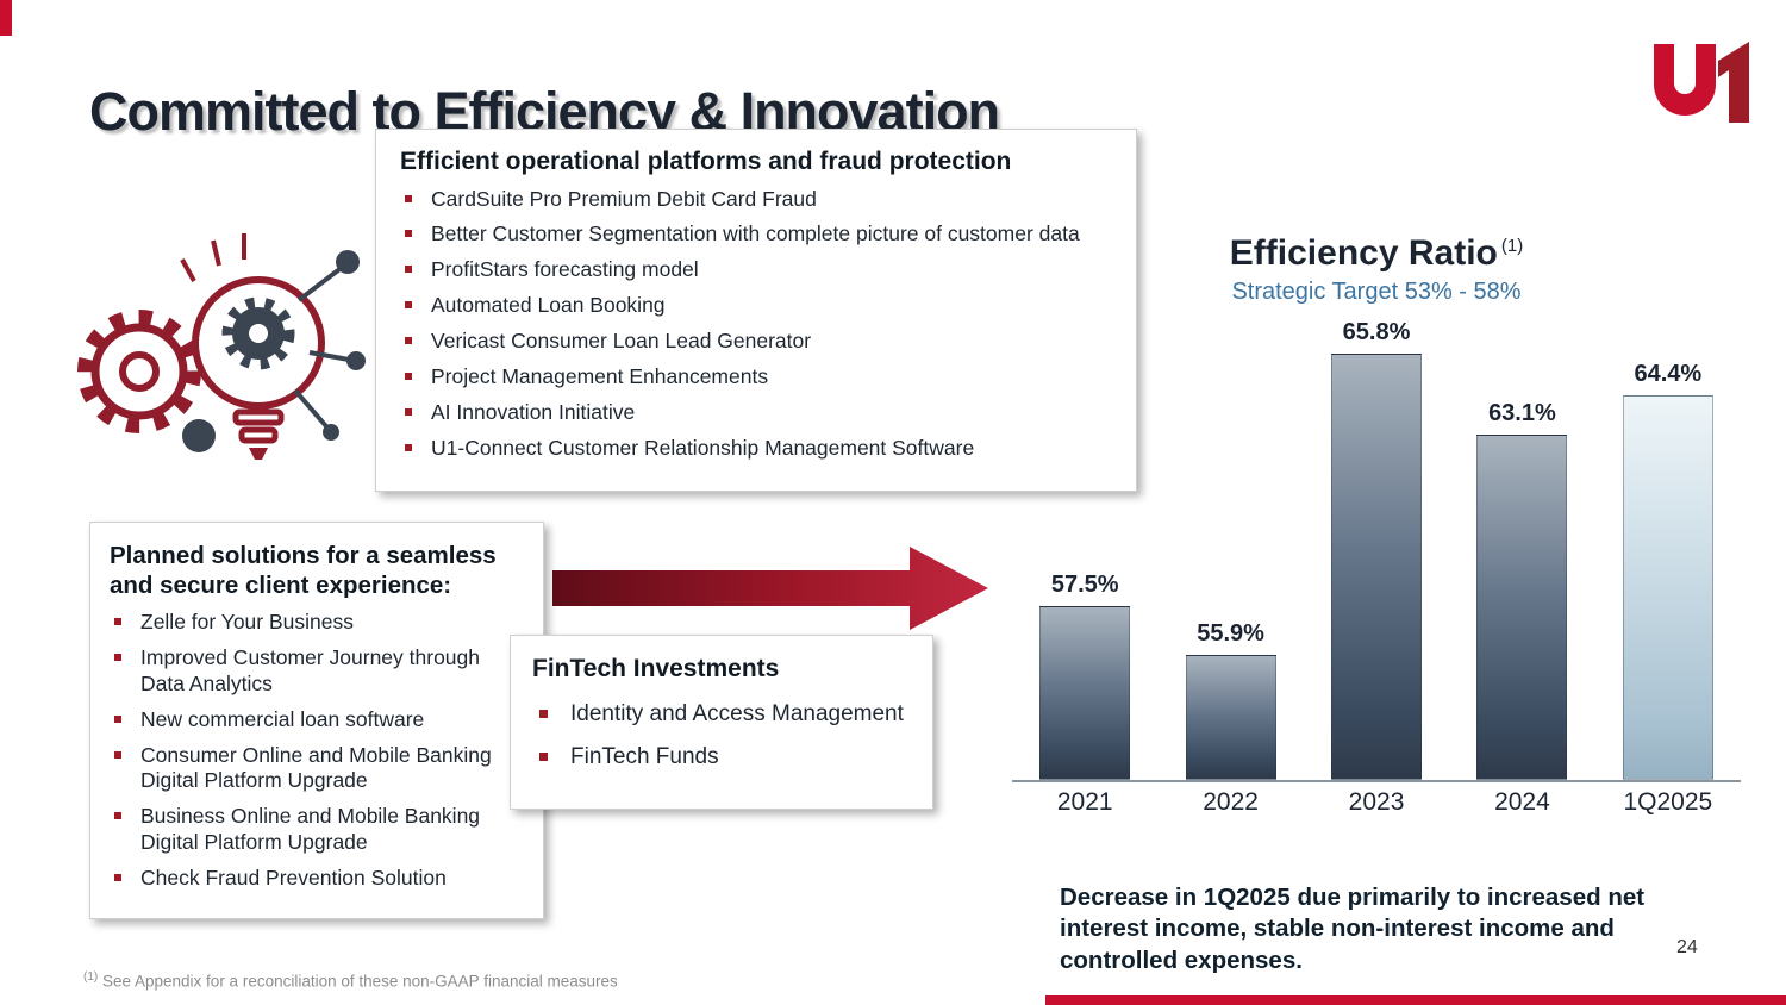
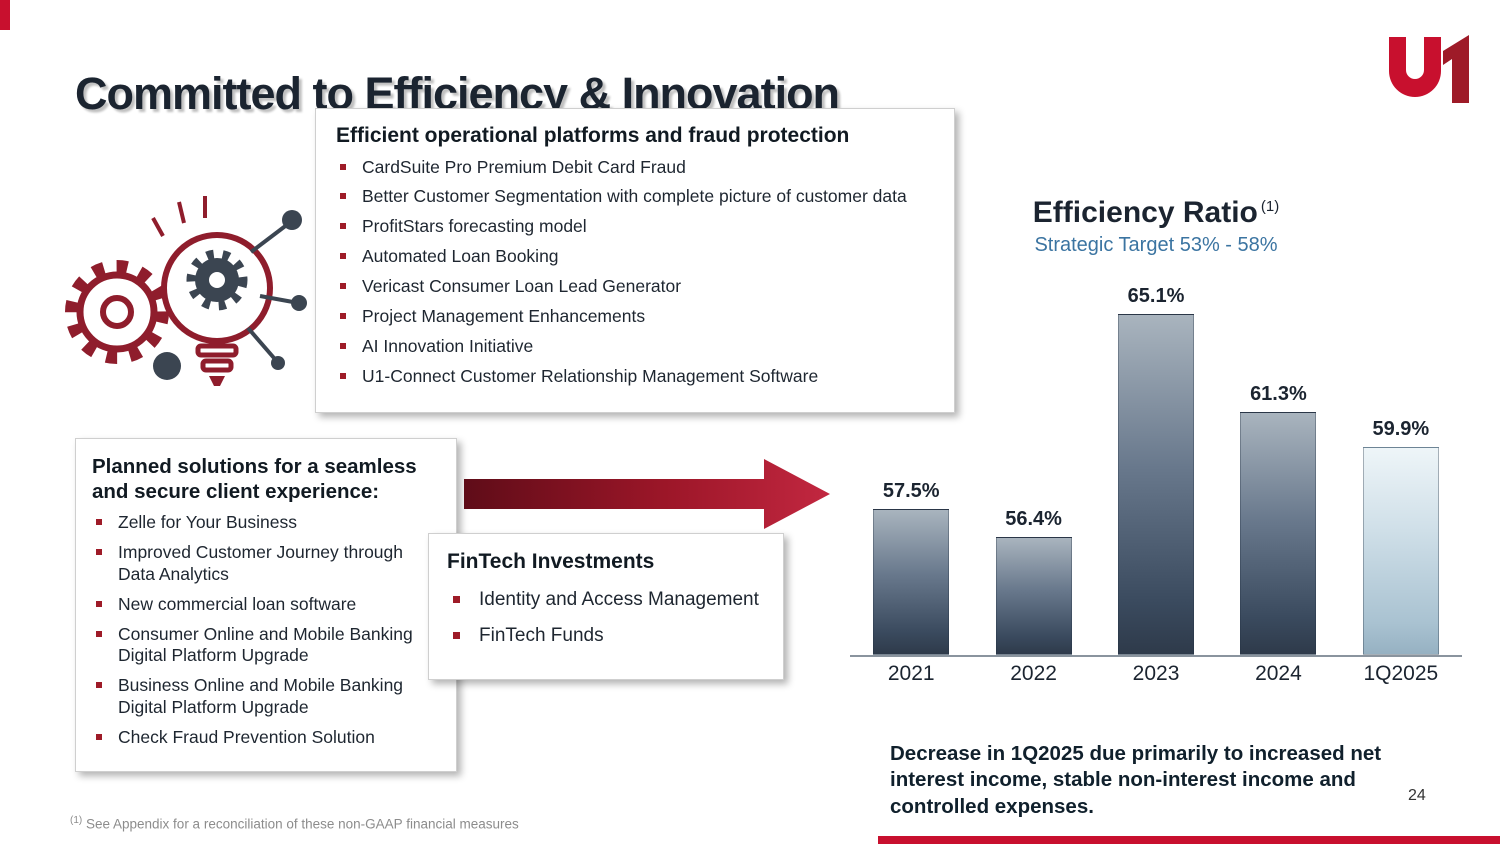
2022: 55.9% -> 56.4%
2023: 65.8% -> 65.1%
2024: 63.1% -> 61.3%
1Q2025: 64.4% -> 59.9%
